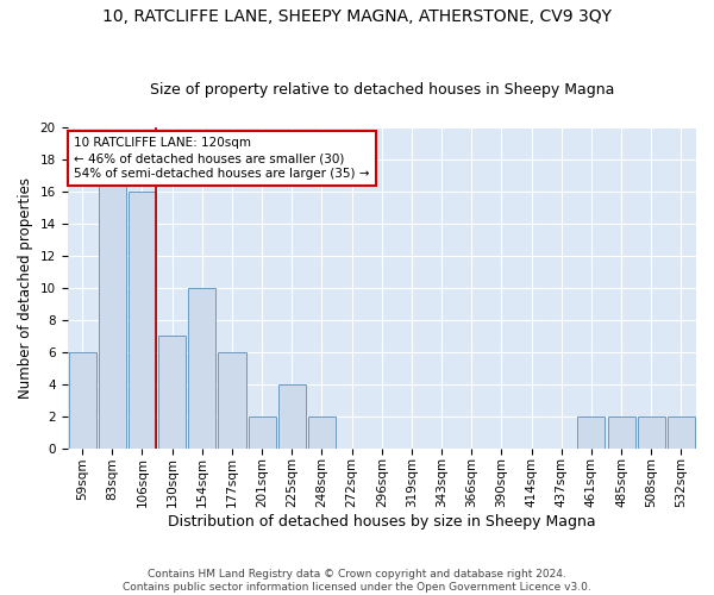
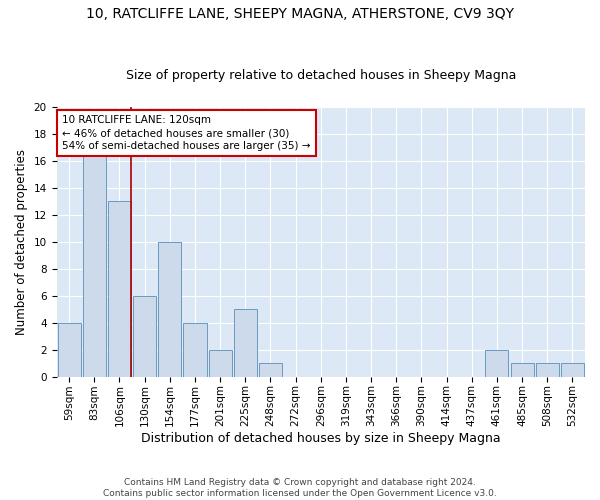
59sqm: 6 -> 4
106sqm: 16 -> 13
130sqm: 7 -> 6
177sqm: 6 -> 4
225sqm: 4 -> 5
248sqm: 2 -> 1
485sqm: 2 -> 1
508sqm: 2 -> 1
532sqm: 2 -> 1
